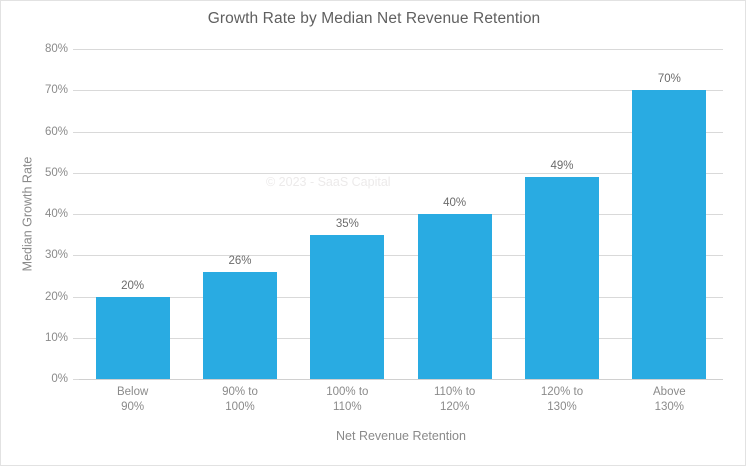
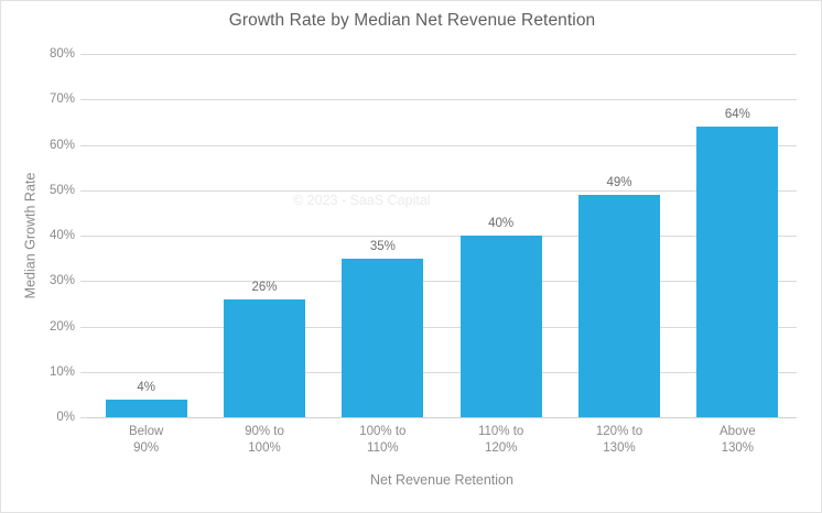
Below 90%: 20% -> 4%
Above 130%: 70% -> 64%
